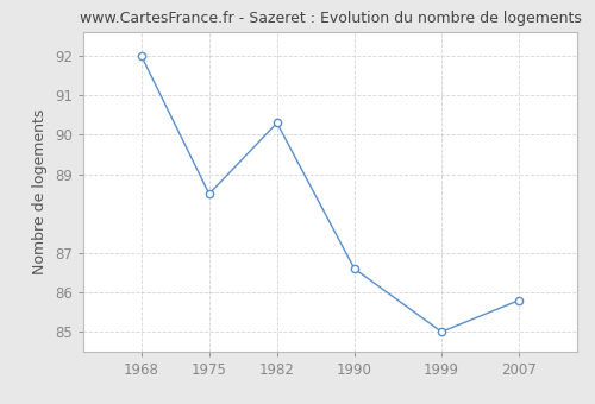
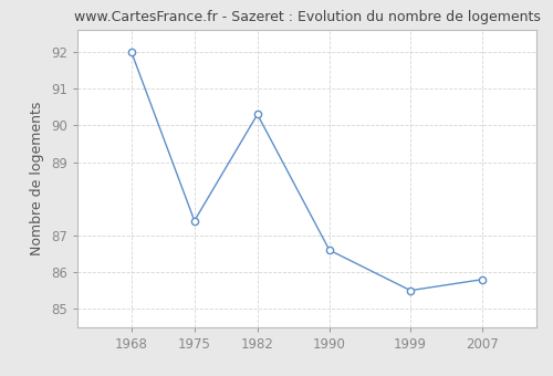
1975: 88.5 -> 87.4
1999: 85.0 -> 85.5
